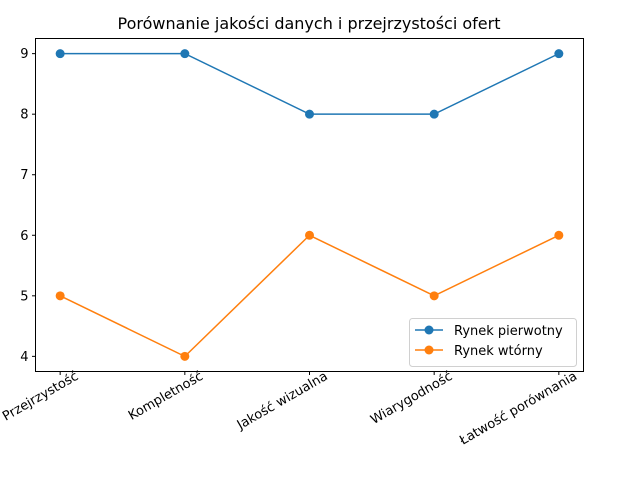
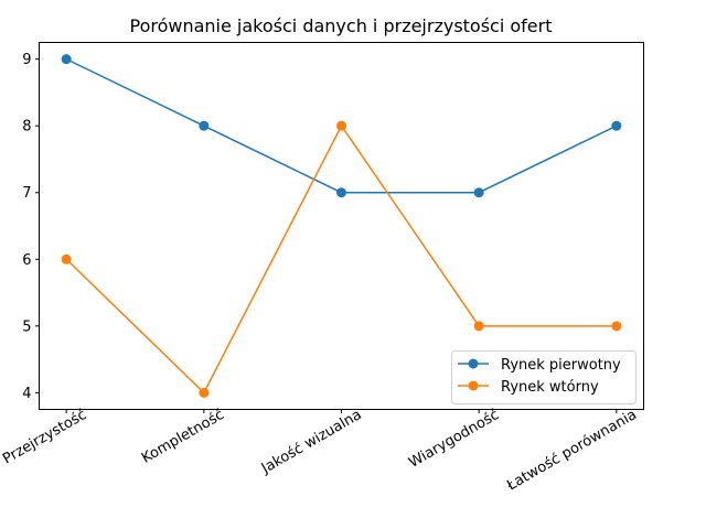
Rynek wtórny/Przejrzystość: 5 -> 6
Rynek pierwotny/Kompletność: 9 -> 8
Rynek pierwotny/Jakość wizualna: 8 -> 7
Rynek wtórny/Jakość wizualna: 6 -> 8
Rynek pierwotny/Wiarygodność: 8 -> 7
Rynek pierwotny/Łatwość porównania: 9 -> 8
Rynek wtórny/Łatwość porównania: 6 -> 5
